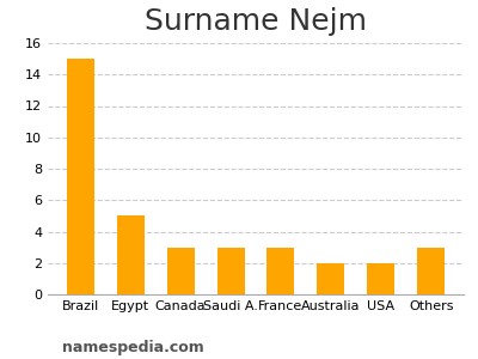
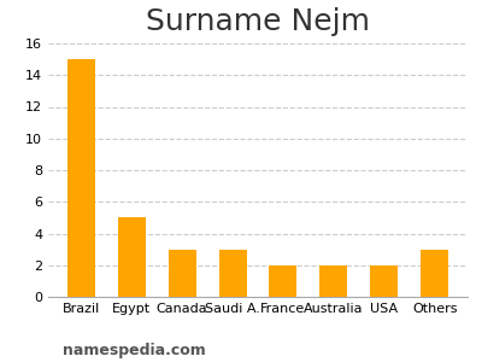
France: 3 -> 2
